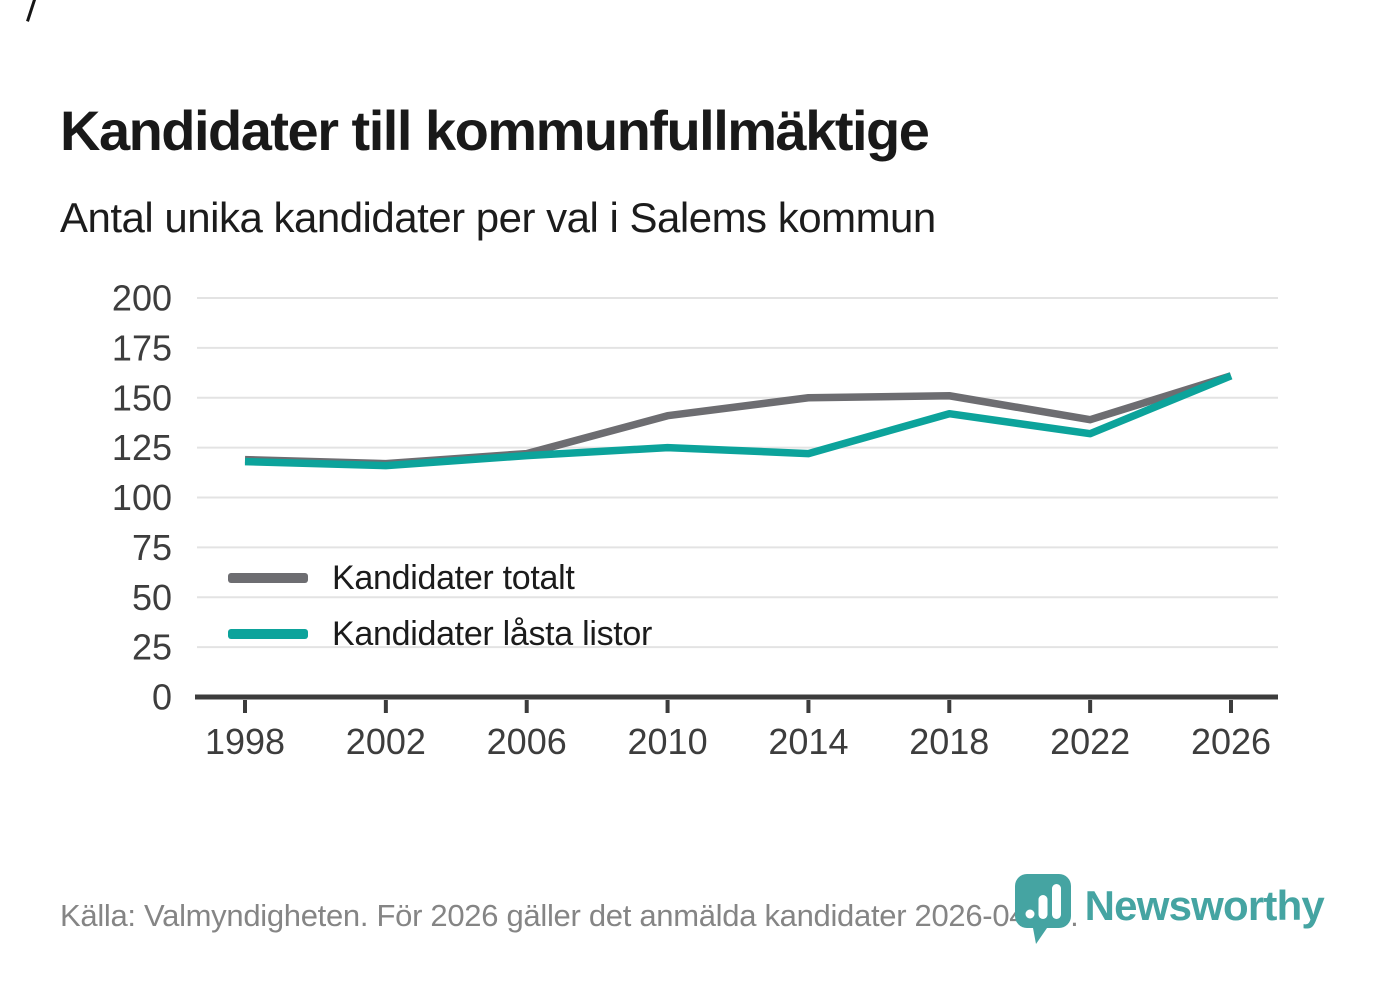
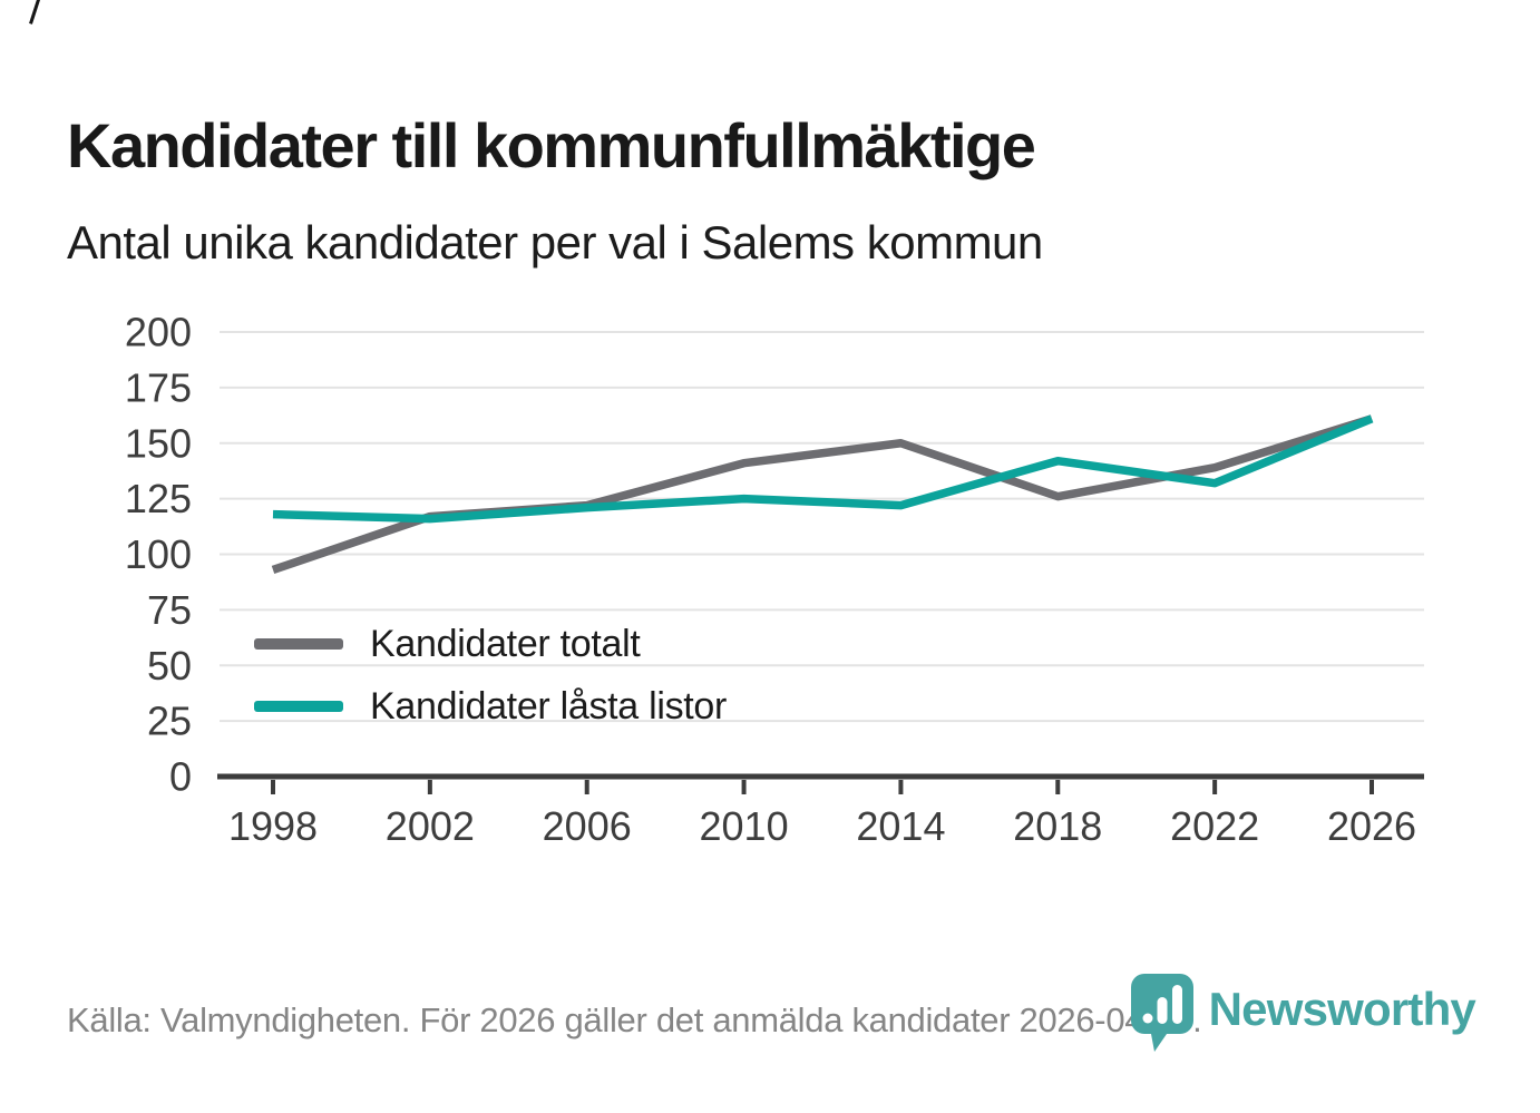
Kandidater totalt/1998: 119 -> 93
Kandidater totalt/2018: 151 -> 126
